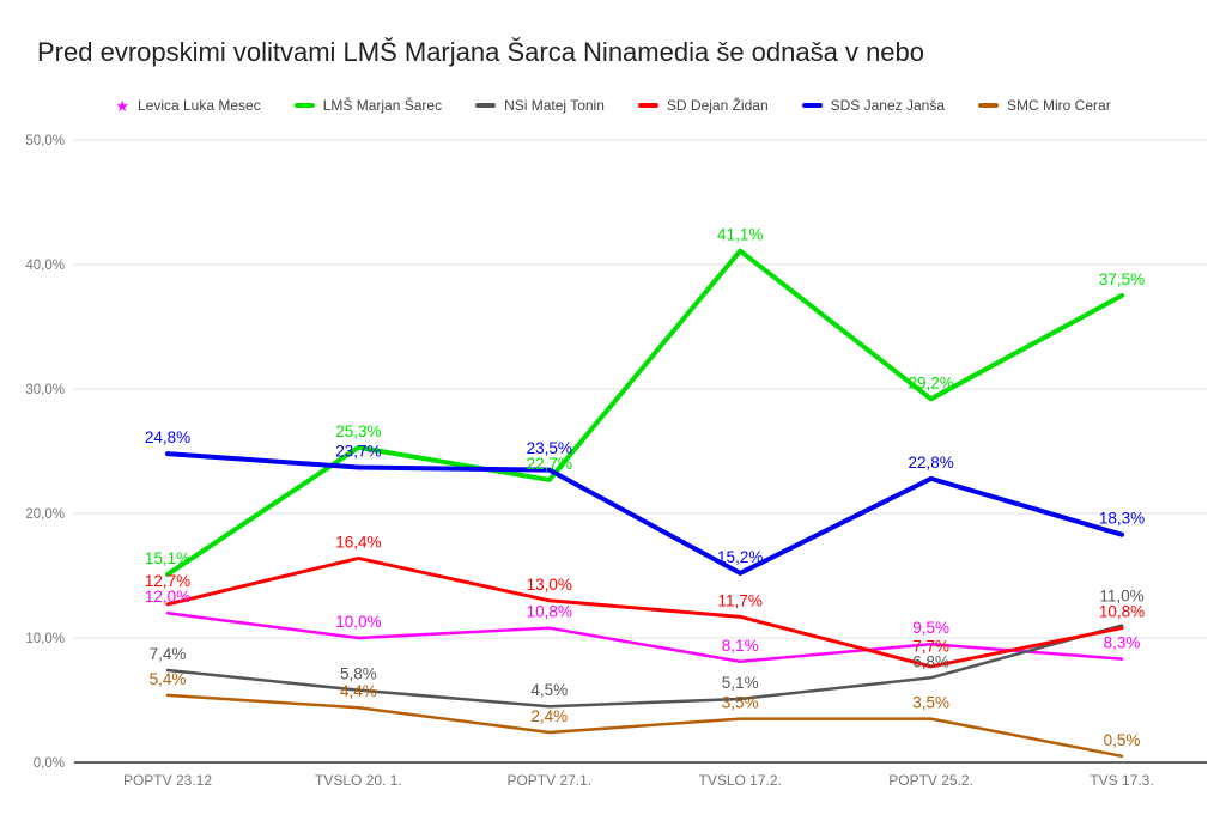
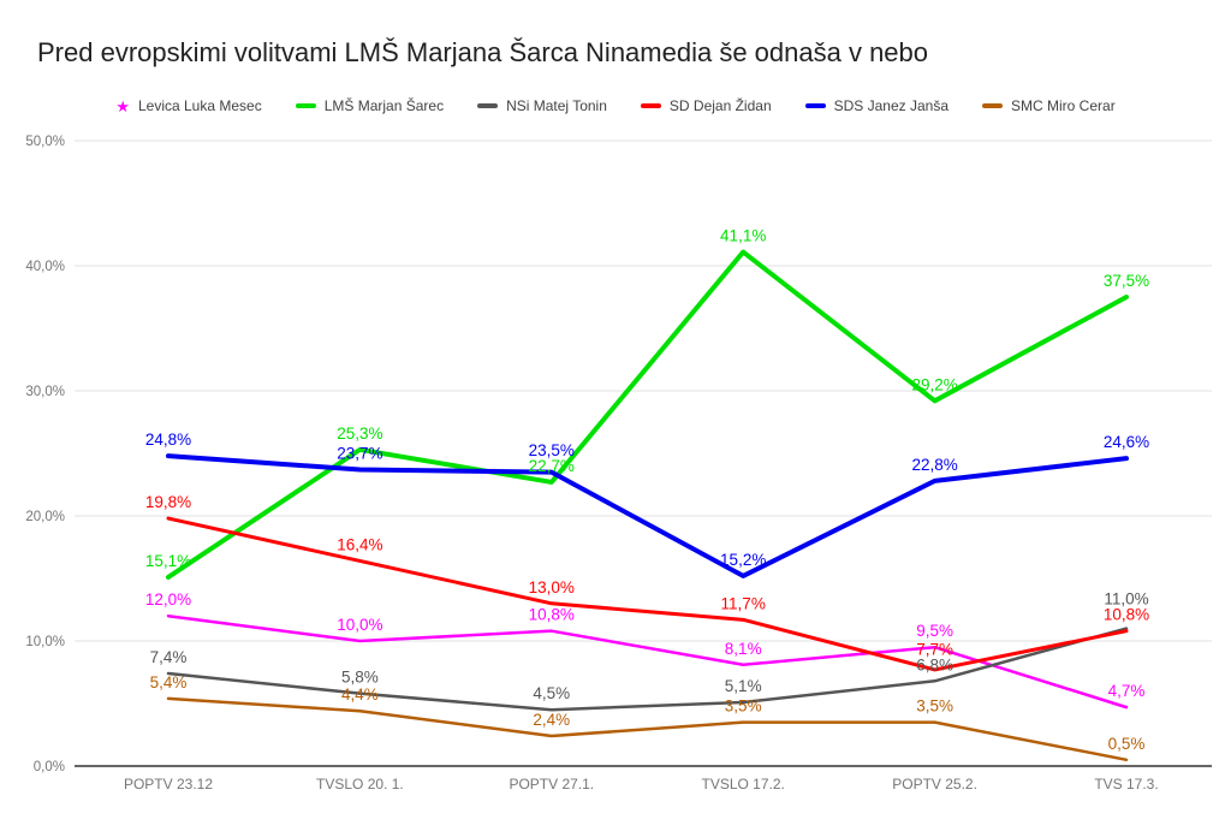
SD Dejan Židan/POPTV 23.12: 12,7% -> 19,8%
Levica Luka Mesec/TVS 17.3.: 8,3% -> 4,7%
SDS Janez Janša/TVS 17.3.: 18,3% -> 24,6%
